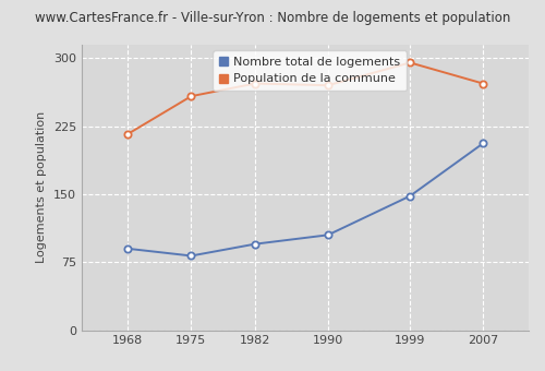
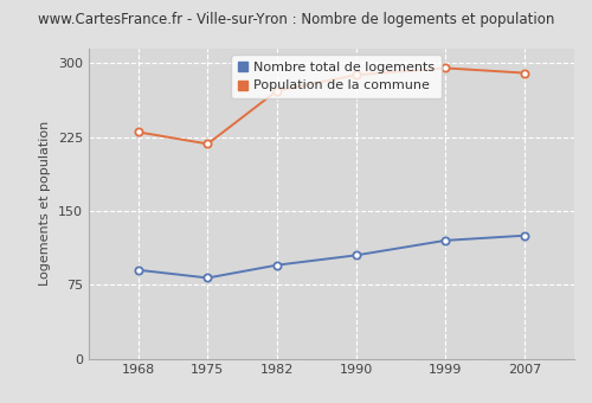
Population de la commune/1968: 216 -> 230
Population de la commune/1975: 258 -> 218
Population de la commune/1990: 270 -> 288
Nombre total de logements/1999: 148 -> 120
Nombre total de logements/2007: 206 -> 125
Population de la commune/2007: 272 -> 290
